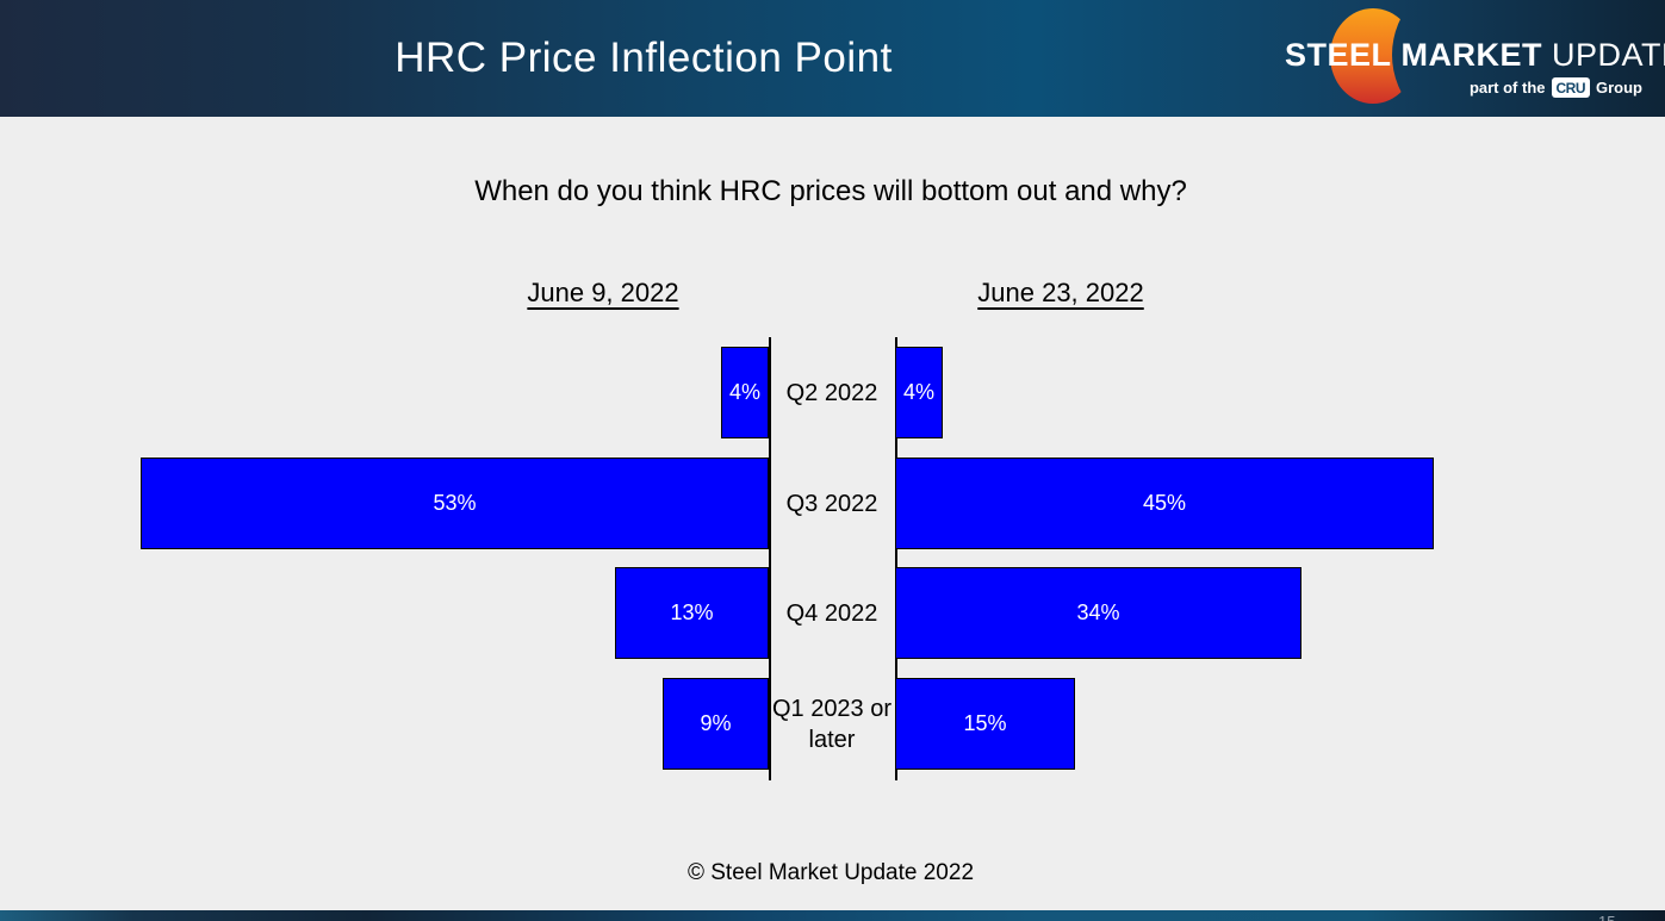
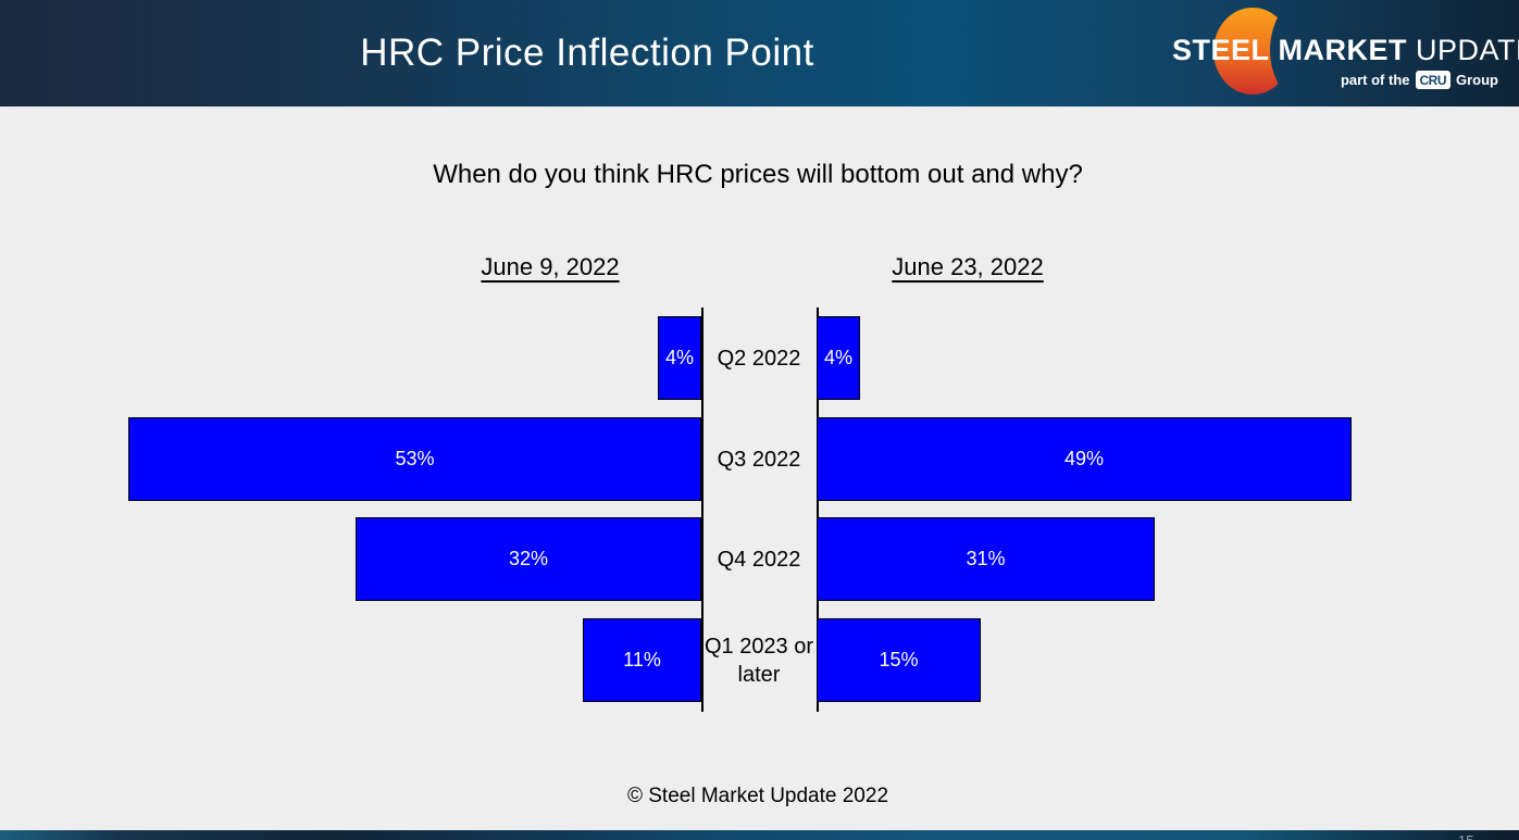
June 23, 2022/Q3 2022: 45% -> 49%
June 9, 2022/Q4 2022: 13% -> 32%
June 23, 2022/Q4 2022: 34% -> 31%
June 9, 2022/Q1 2023 or later: 9% -> 11%
